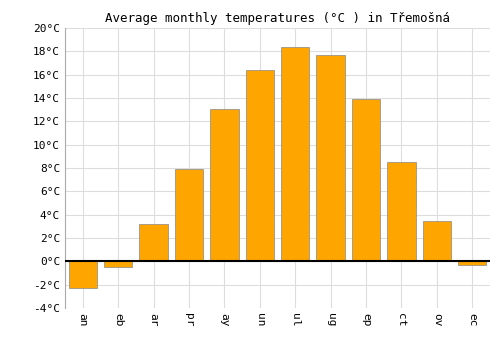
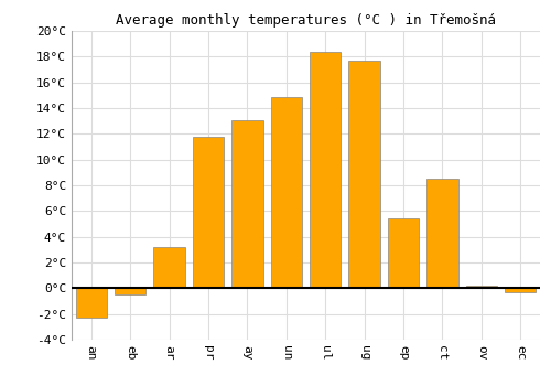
pr: 7.9°C -> 11.8°C
un: 16.4°C -> 14.9°C
ep: 13.9°C -> 5.4°C
ov: 3.5°C -> 0.2°C
